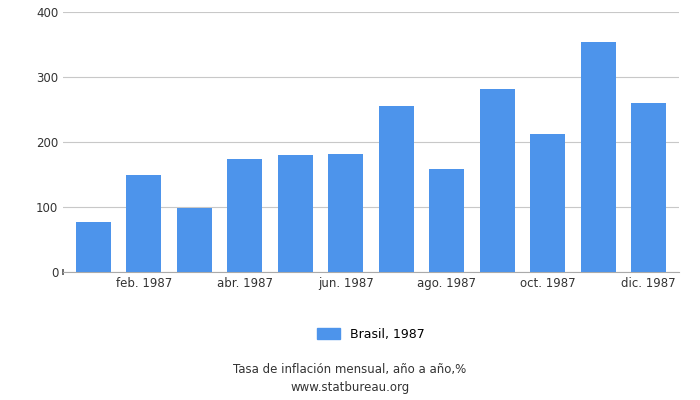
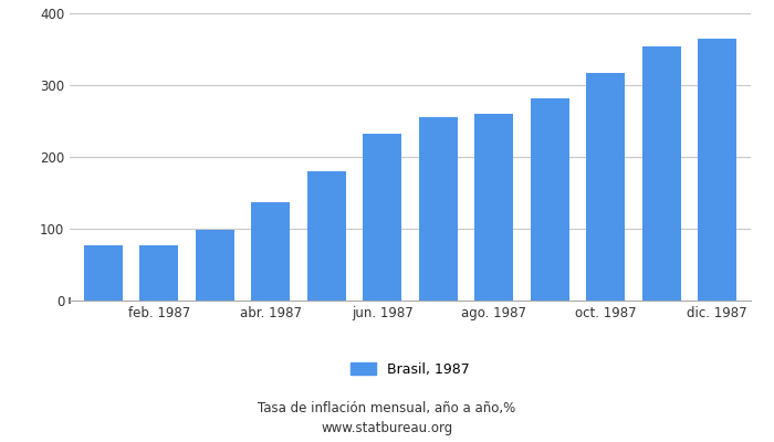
feb. 1987: 150 -> 77
abr. 1987: 174 -> 137
jun. 1987: 182 -> 232
ago. 1987: 158 -> 260
oct. 1987: 212 -> 317
dic. 1987: 260 -> 364
